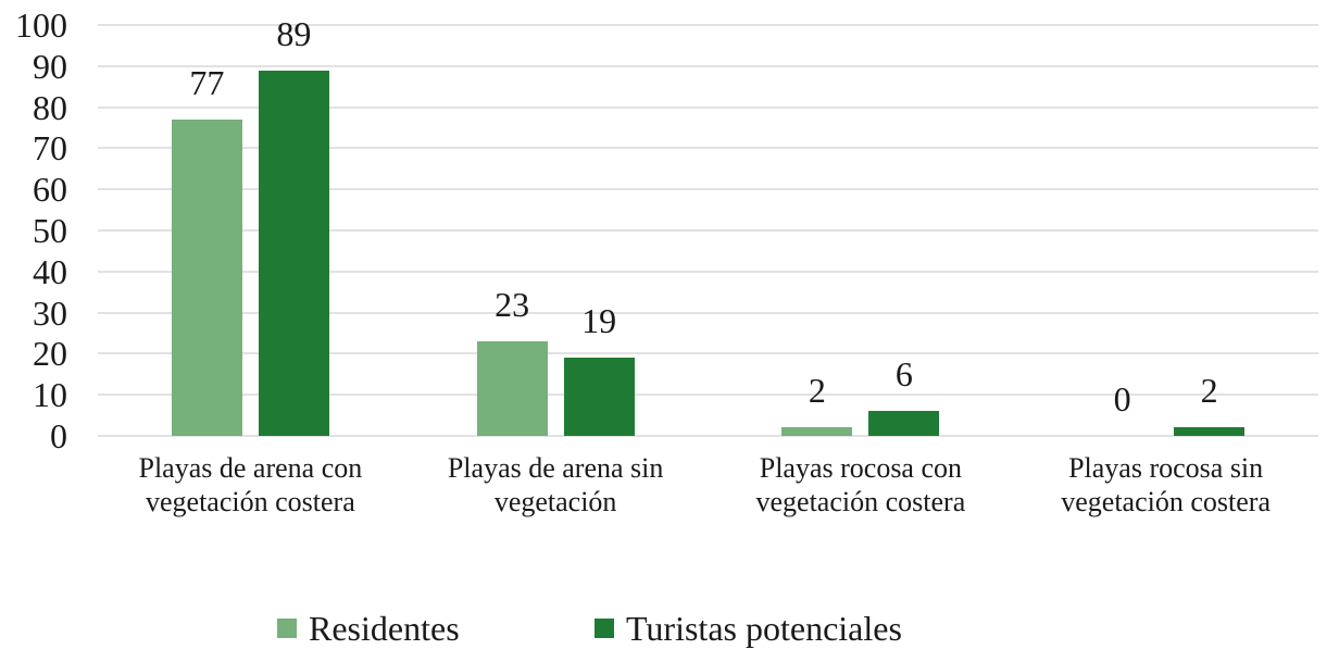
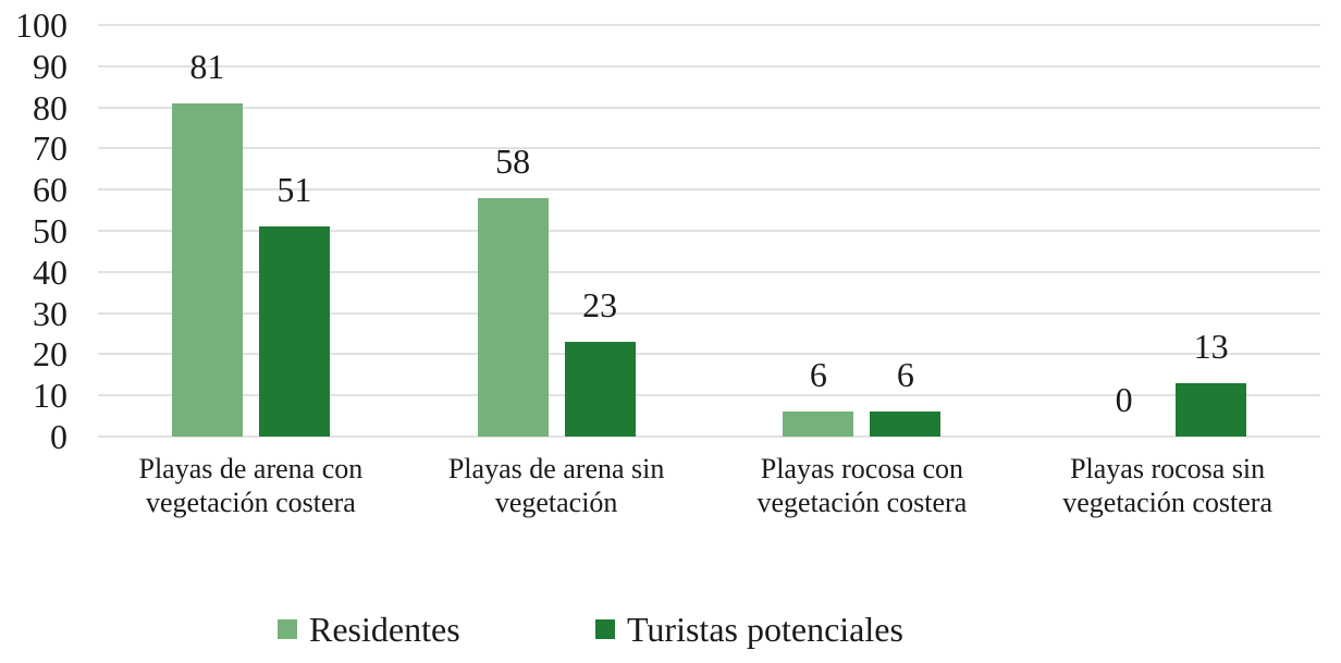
Residentes/Playas de arena con vegetación costera: 77 -> 81
Turistas potenciales/Playas de arena con vegetación costera: 89 -> 51
Residentes/Playas de arena sin vegetación: 23 -> 58
Turistas potenciales/Playas de arena sin vegetación: 19 -> 23
Residentes/Playas rocosa con vegetación costera: 2 -> 6
Turistas potenciales/Playas rocosa sin vegetación costera: 2 -> 13
